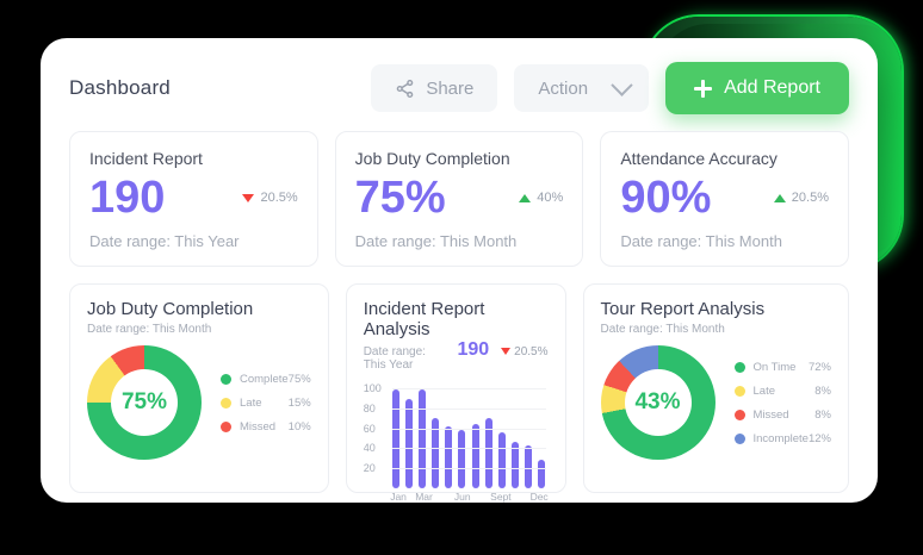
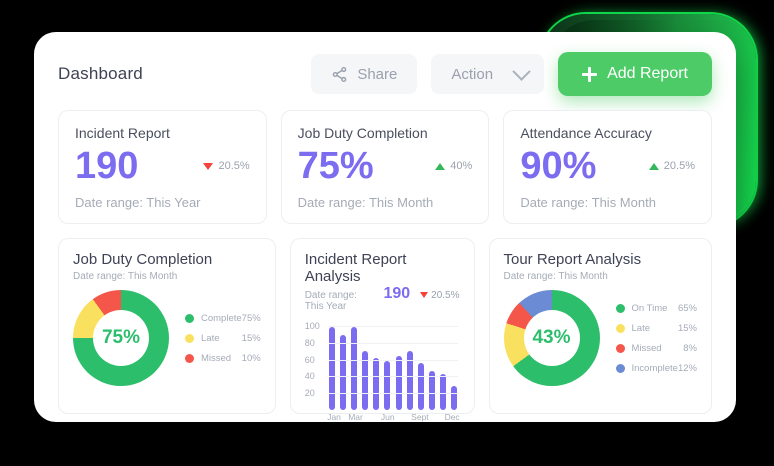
Tour Report Analysis/On Time: 72% -> 65%
Tour Report Analysis/Late: 8% -> 15%
